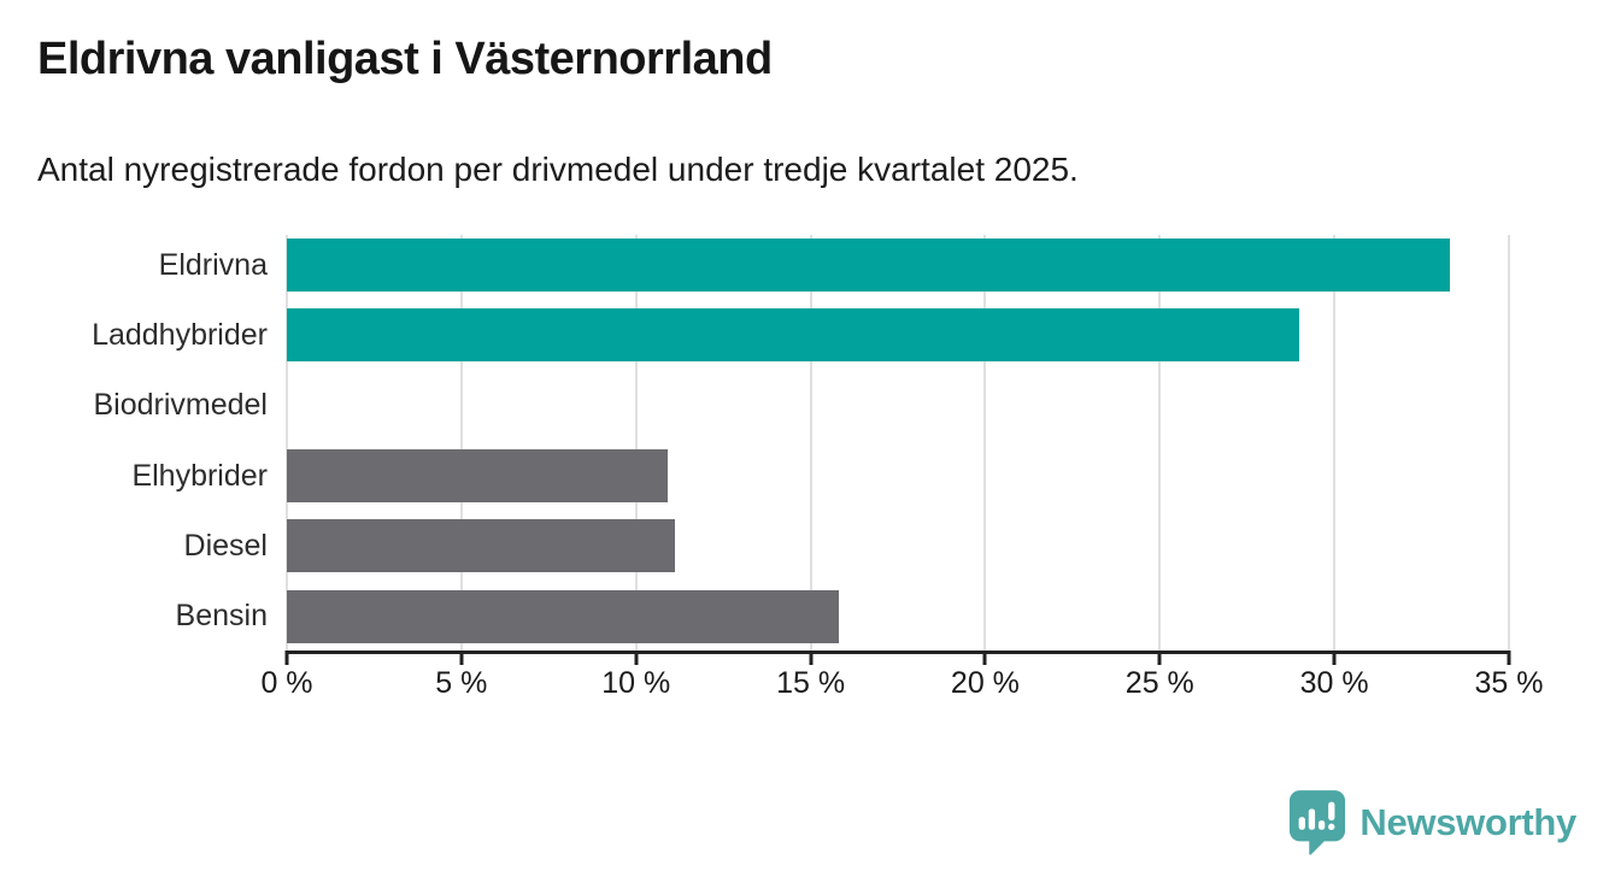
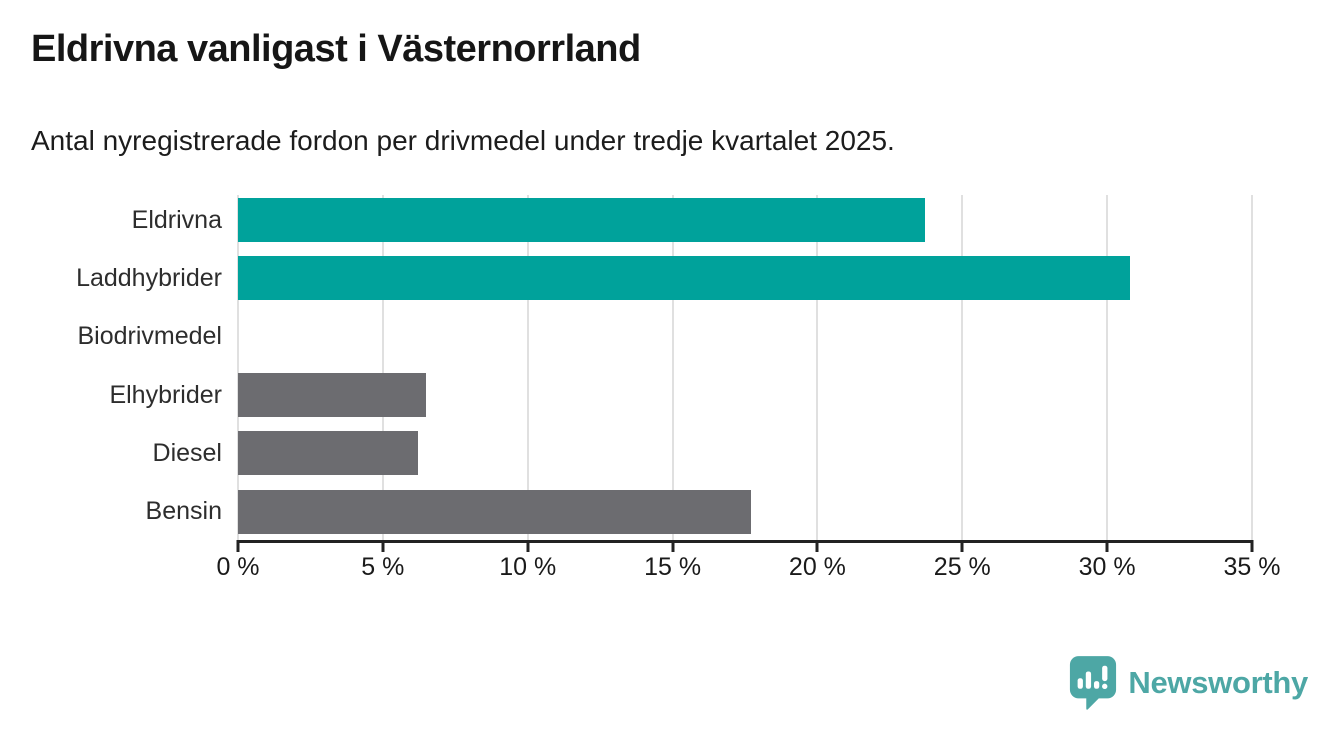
Eldrivna: 33.3% -> 23.7%
Laddhybrider: 29.0% -> 30.8%
Elhybrider: 10.9% -> 6.5%
Diesel: 11.1% -> 6.2%
Bensin: 15.8% -> 17.7%
